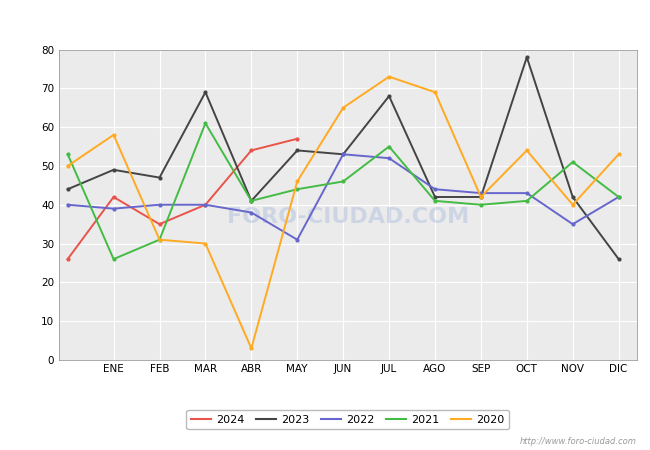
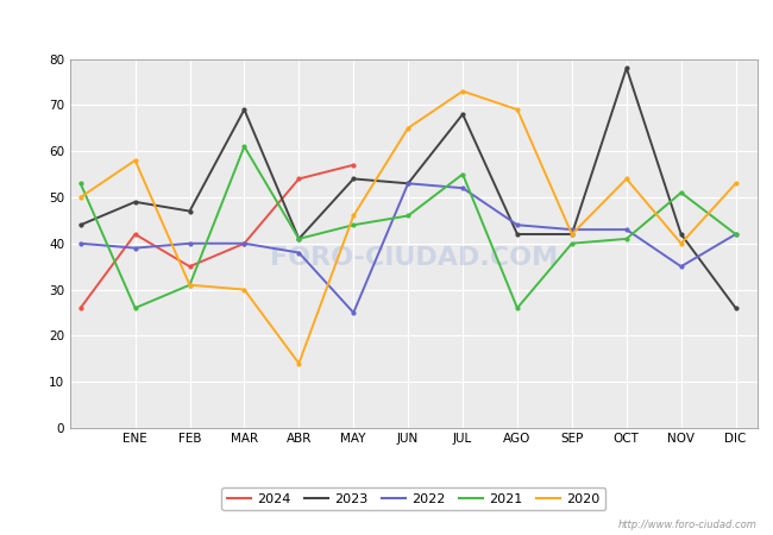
2020/ABR: 3 -> 14
2022/MAY: 31 -> 25
2021/AGO: 41 -> 26
